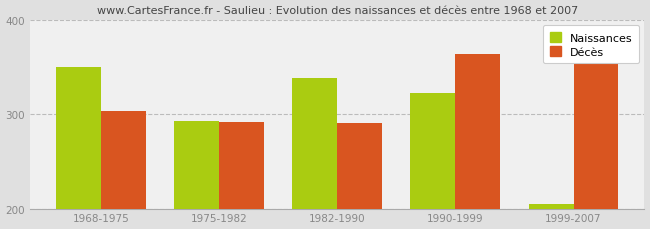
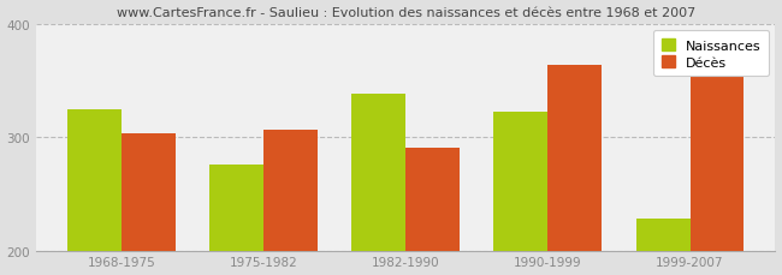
Naissances/1968-1975: 350 -> 324
Naissances/1975-1982: 293 -> 276
Décès/1975-1982: 292 -> 306
Naissances/1999-2007: 205 -> 228
